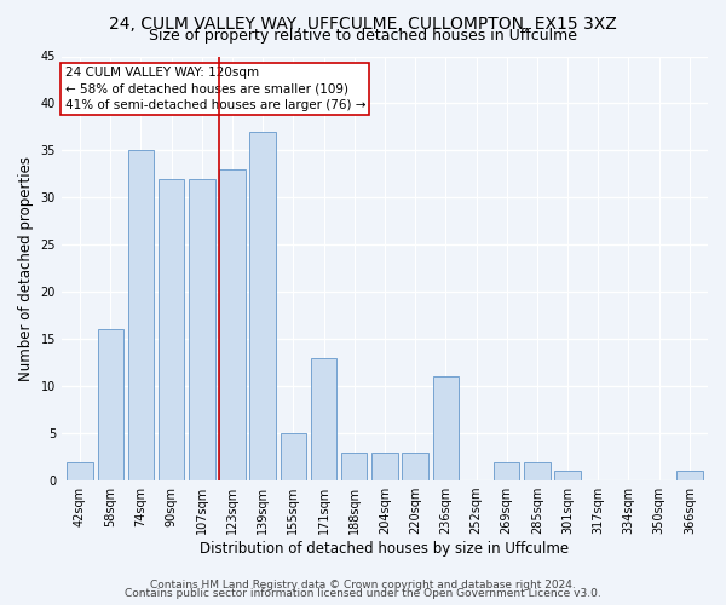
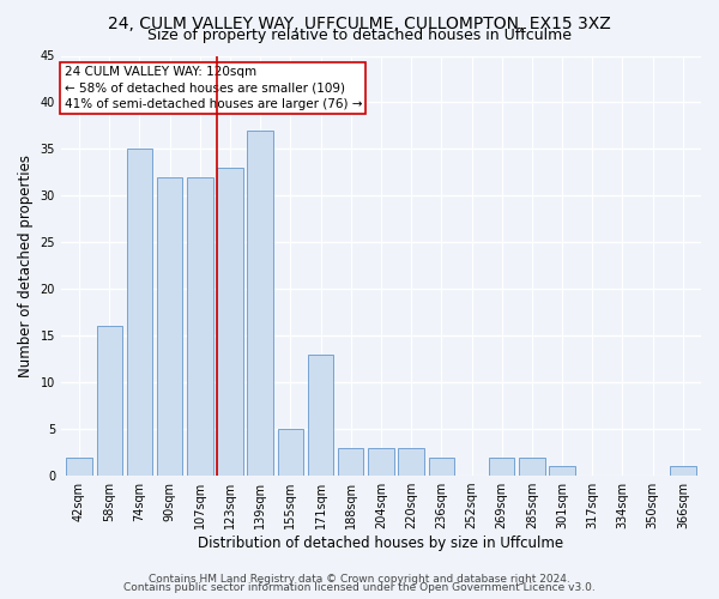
236sqm: 11 -> 2
